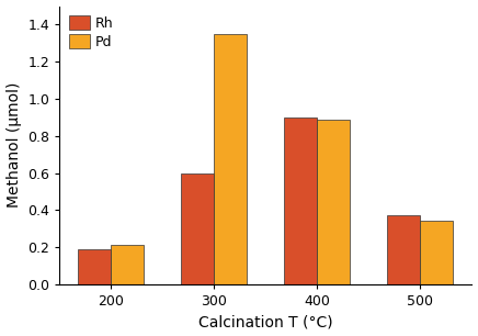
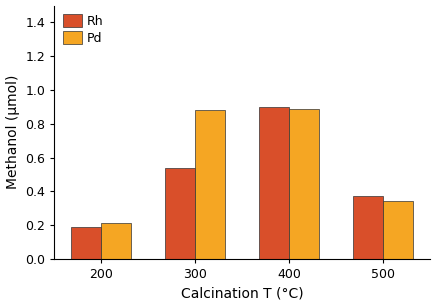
Rh/300: 0.60 -> 0.54
Pd/300: 1.35 -> 0.88
